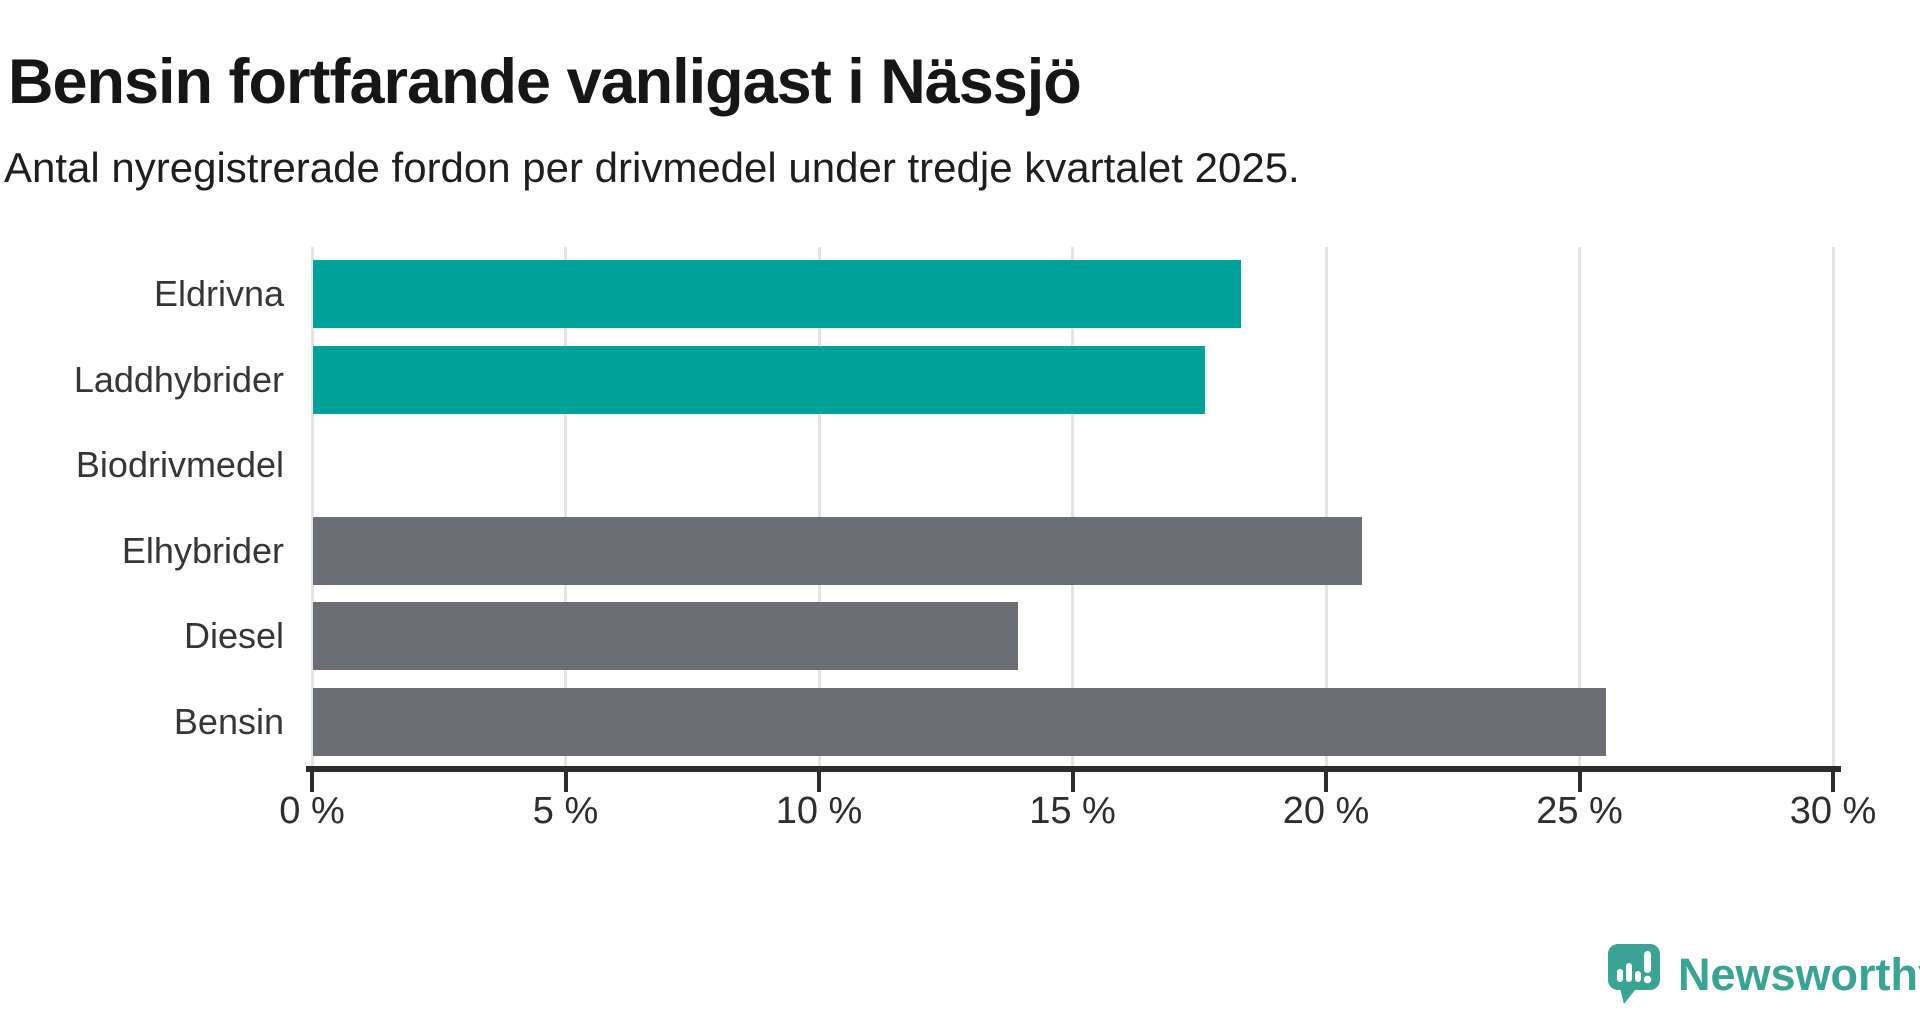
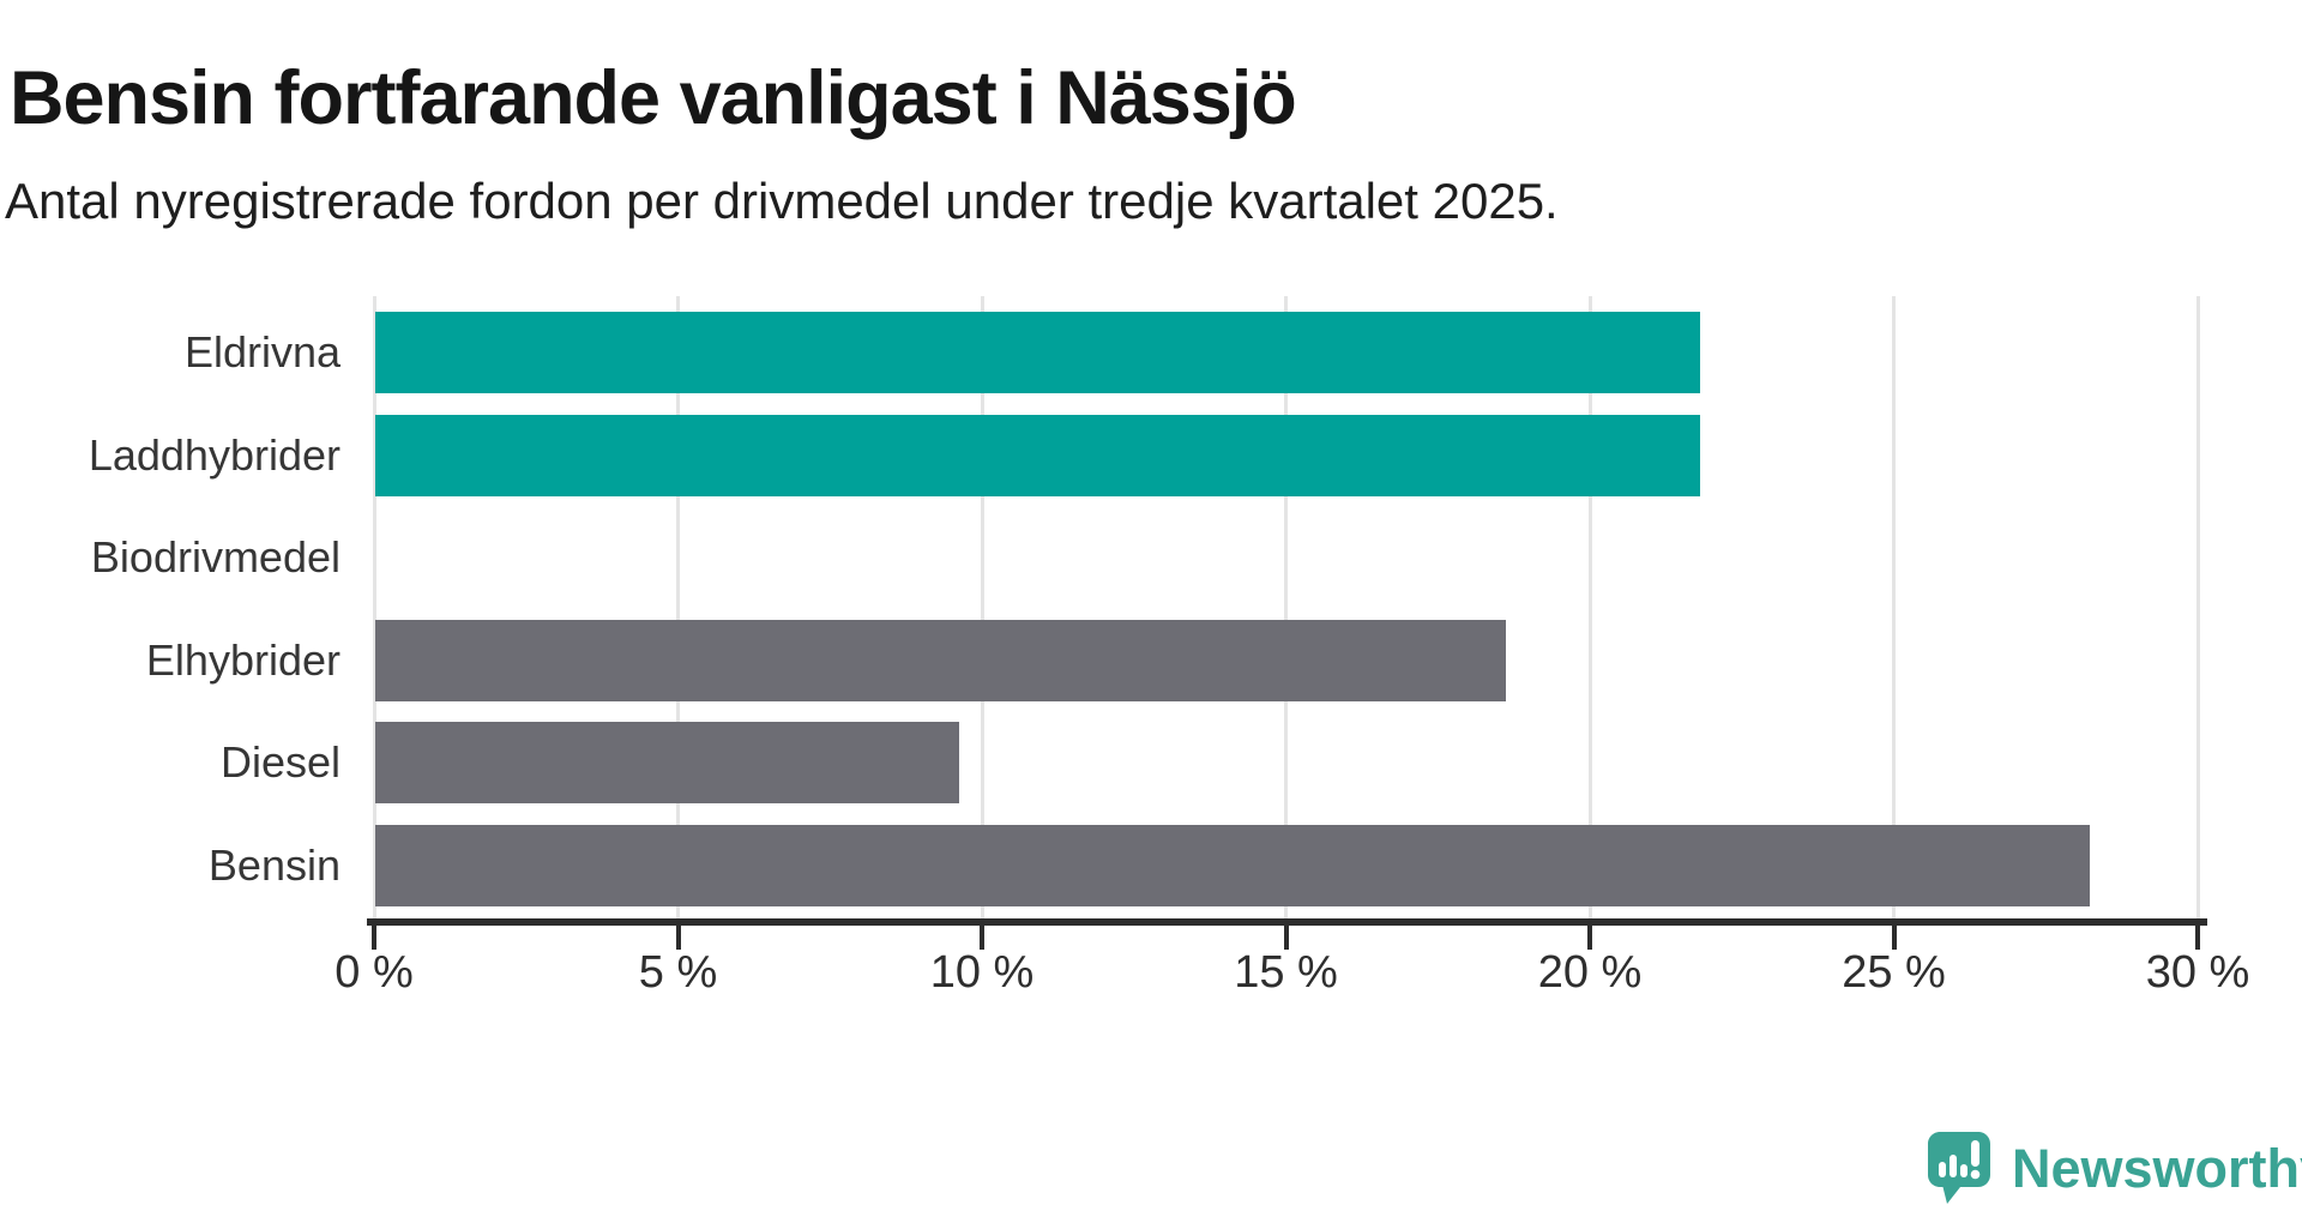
Eldrivna: 18.3% -> 21.8%
Laddhybrider: 17.6% -> 21.8%
Elhybrider: 20.7% -> 18.6%
Diesel: 13.9% -> 9.6%
Bensin: 25.5% -> 28.2%
